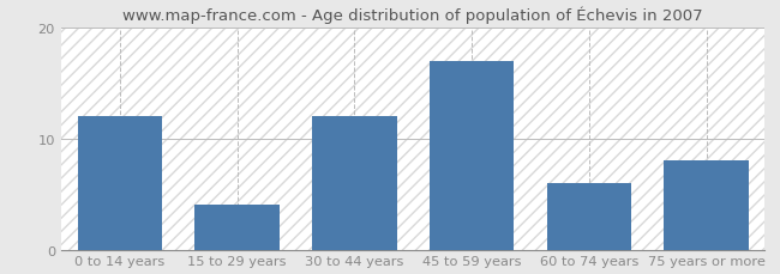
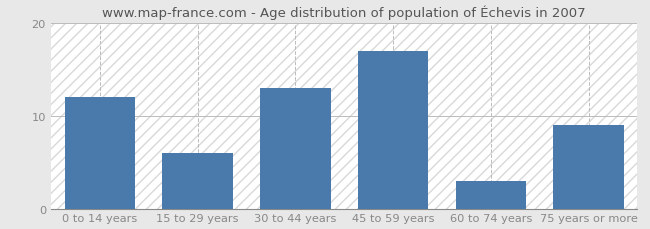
15 to 29 years: 4 -> 6
30 to 44 years: 12 -> 13
60 to 74 years: 6 -> 3
75 years or more: 8 -> 9
